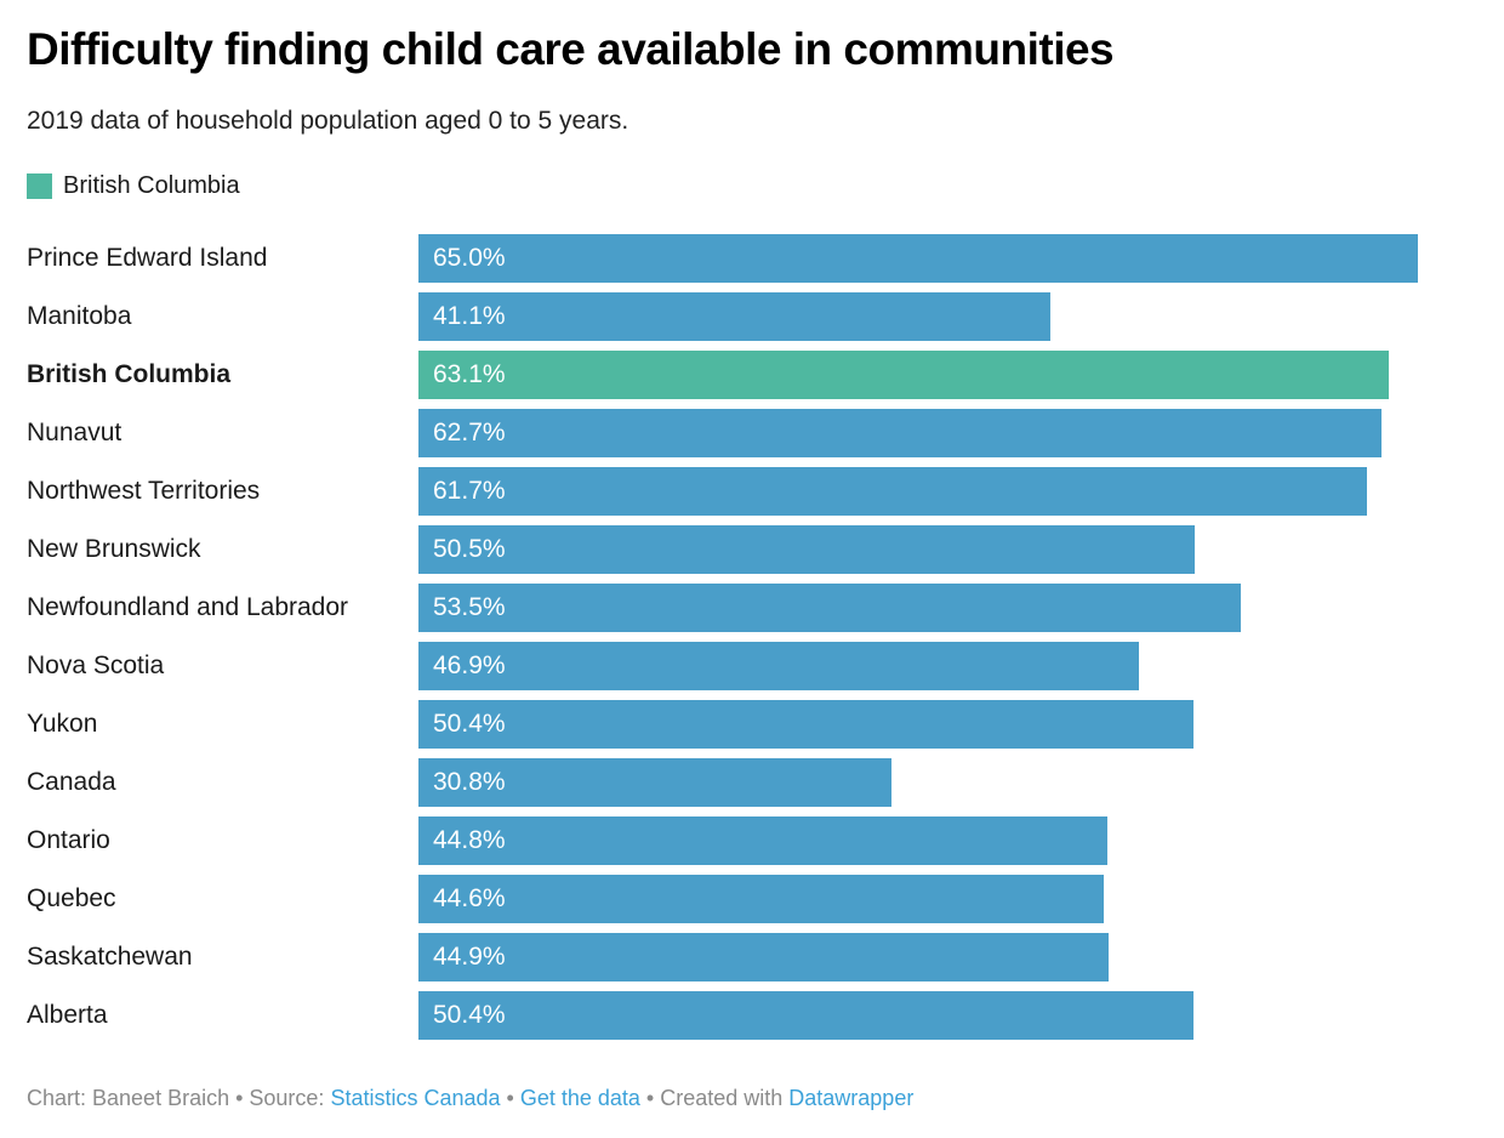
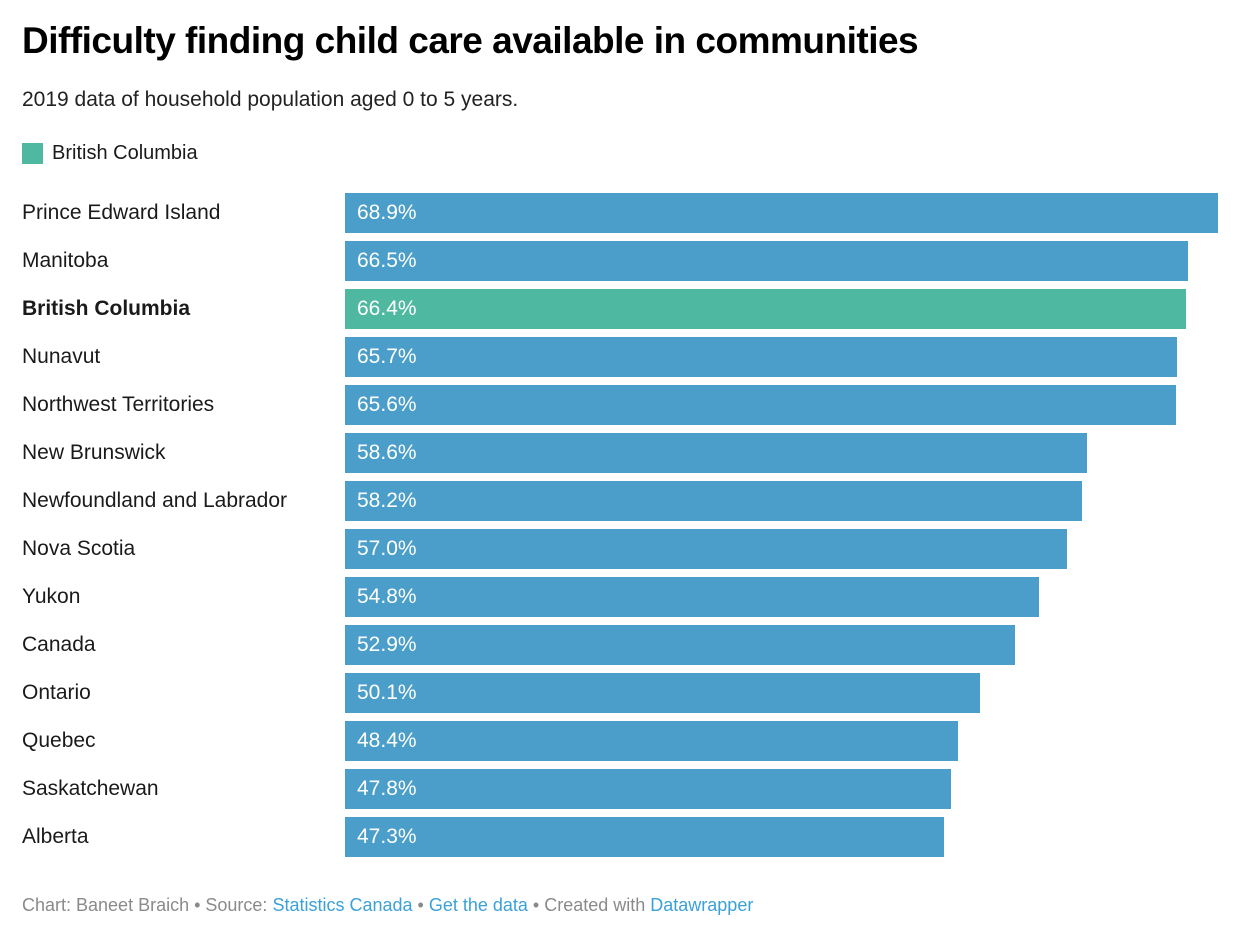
Prince Edward Island: 65.0% -> 68.9%
Manitoba: 41.1% -> 66.5%
British Columbia: 63.1% -> 66.4%
Nunavut: 62.7% -> 65.7%
Northwest Territories: 61.7% -> 65.6%
New Brunswick: 50.5% -> 58.6%
Newfoundland and Labrador: 53.5% -> 58.2%
Nova Scotia: 46.9% -> 57.0%
Yukon: 50.4% -> 54.8%
Canada: 30.8% -> 52.9%
Ontario: 44.8% -> 50.1%
Quebec: 44.6% -> 48.4%
Saskatchewan: 44.9% -> 47.8%
Alberta: 50.4% -> 47.3%
